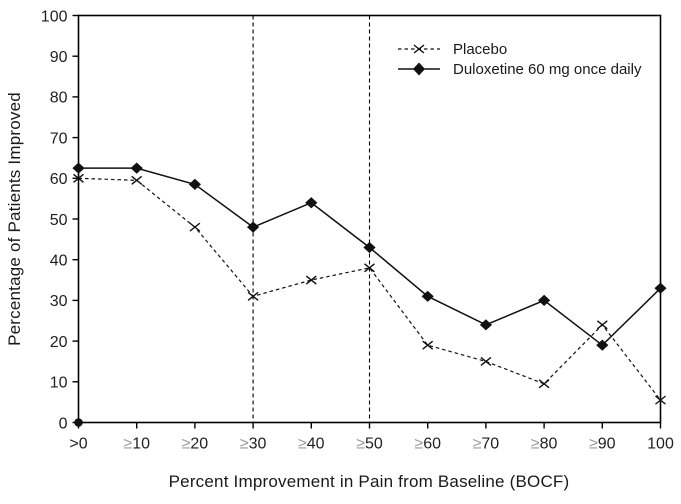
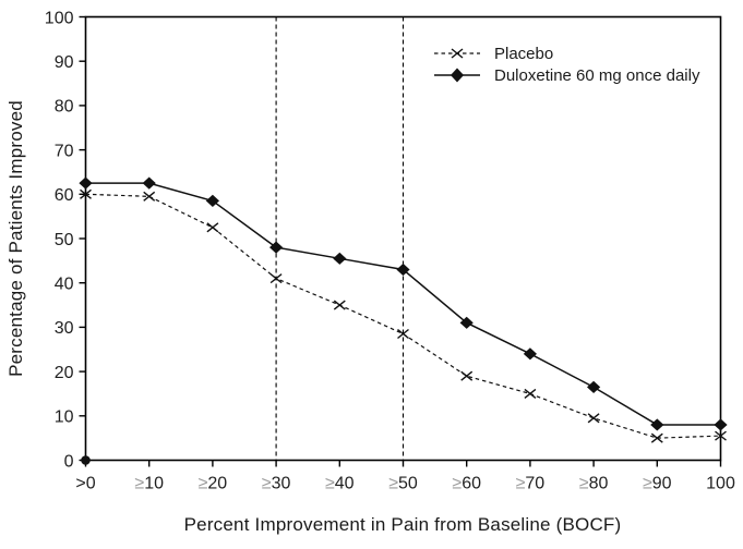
Placebo/≥20: 48 -> 52
Placebo/≥30: 31 -> 41
Duloxetine 60 mg once daily/≥40: 54 -> 46
Placebo/≥50: 38 -> 28
Duloxetine 60 mg once daily/≥80: 30 -> 16
Placebo/≥90: 24 -> 5
Duloxetine 60 mg once daily/≥90: 19 -> 8
Duloxetine 60 mg once daily/100: 33 -> 8
